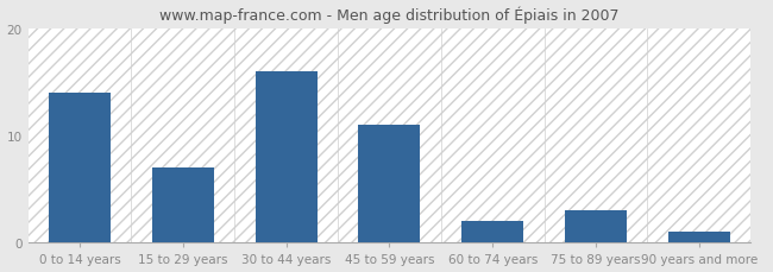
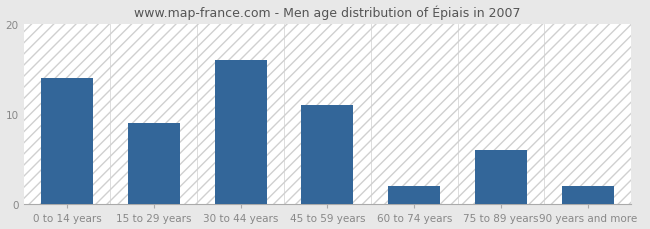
15 to 29 years: 7 -> 9
75 to 89 years: 3 -> 6
90 years and more: 1 -> 2
